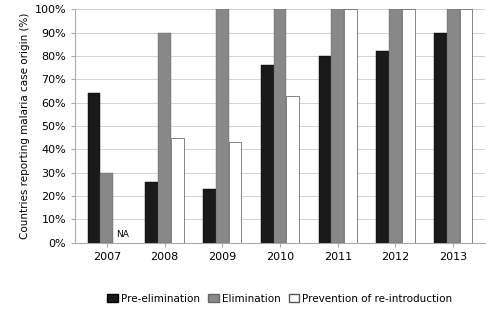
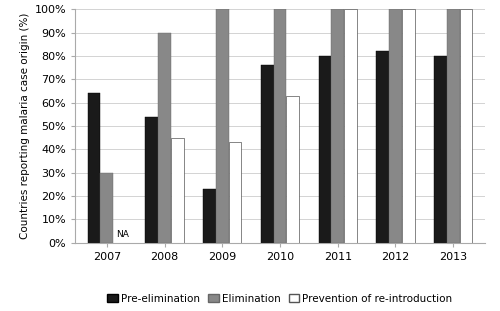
Pre-elimination/2008: 26% -> 54%
Pre-elimination/2013: 90% -> 80%
